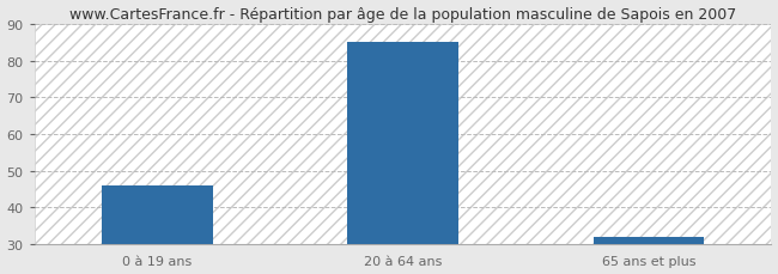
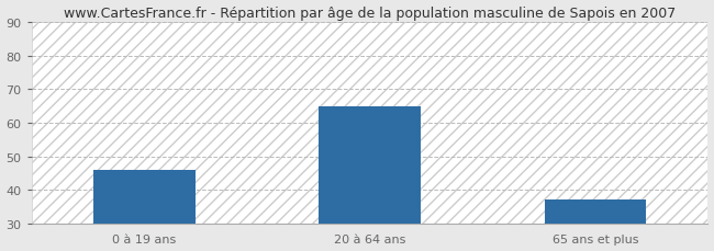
20 à 64 ans: 85 -> 65
65 ans et plus: 32 -> 37
